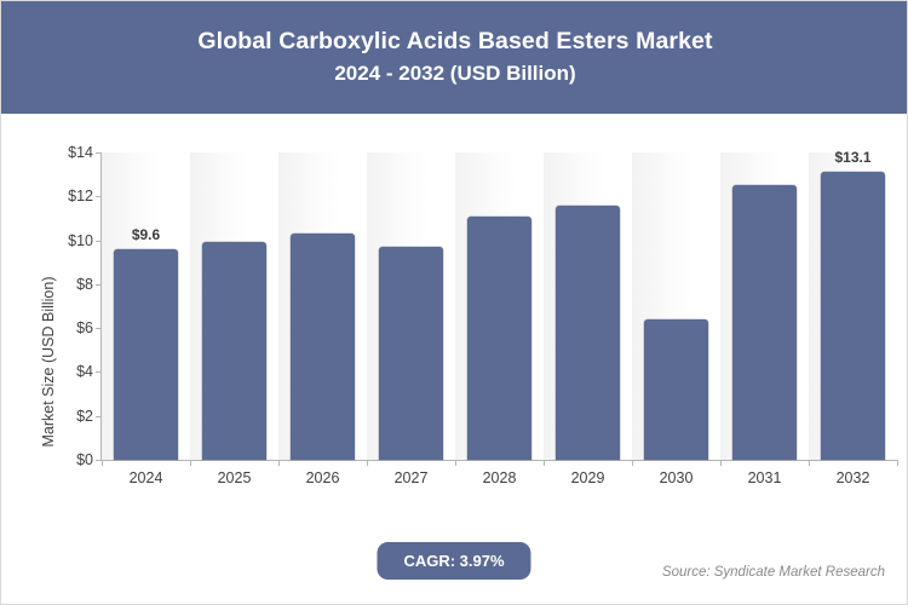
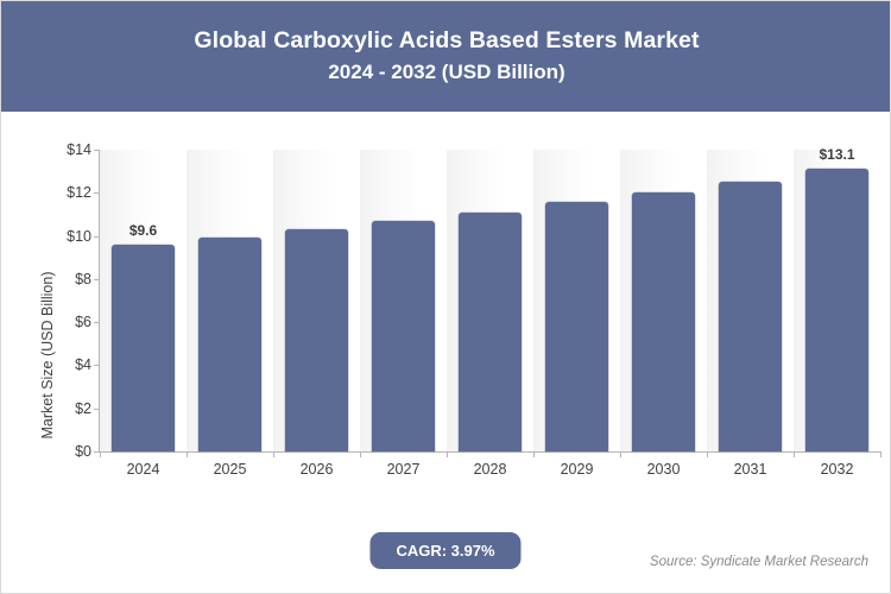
2027: $9.7 -> $10.7
2030: $6.4 -> $12.0
